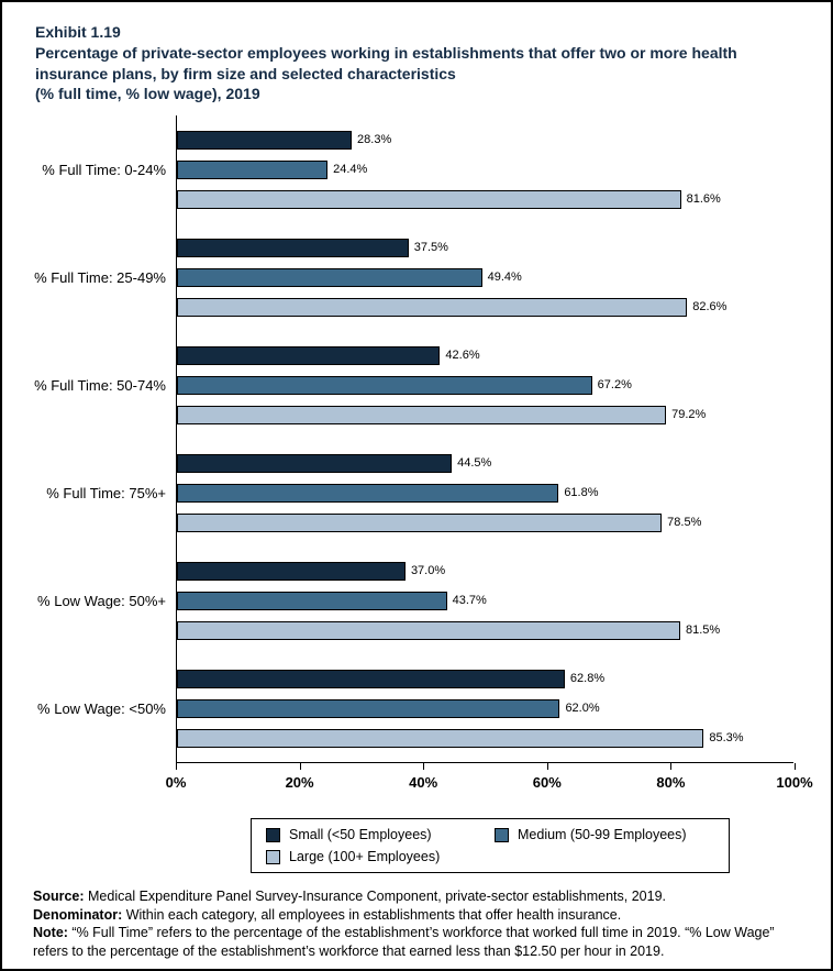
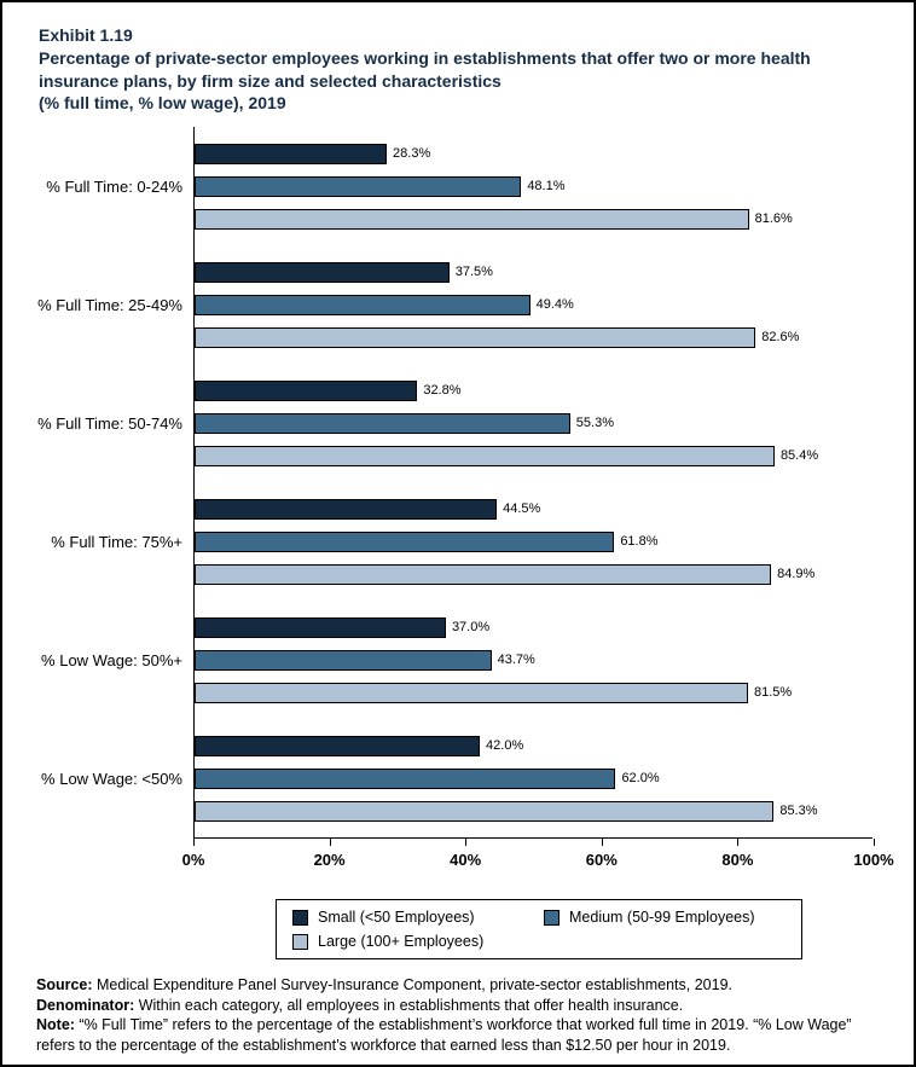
Medium (50-99 Employees)/% Full Time: 0-24%: 24.4% -> 48.1%
Small (<50 Employees)/% Full Time: 50-74%: 42.6% -> 32.8%
Medium (50-99 Employees)/% Full Time: 50-74%: 67.2% -> 55.3%
Large (100+ Employees)/% Full Time: 50-74%: 79.2% -> 85.4%
Large (100+ Employees)/% Full Time: 75%+: 78.5% -> 84.9%
Small (<50 Employees)/% Low Wage: <50%: 62.8% -> 42.0%
